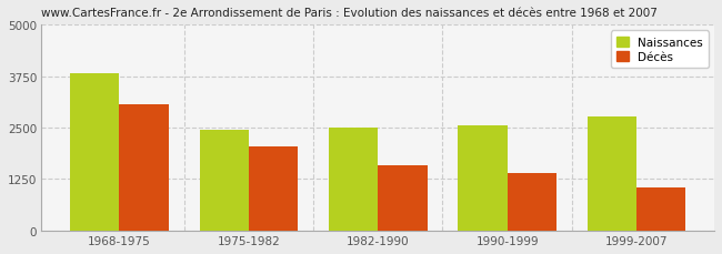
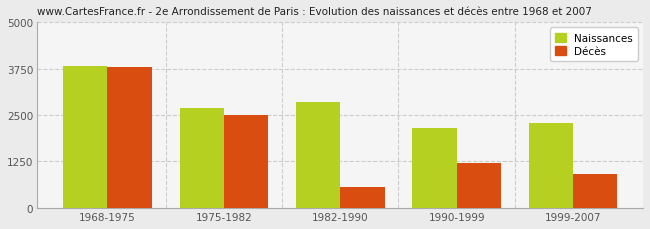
Décès/1968-1975: 3080 -> 3800
Naissances/1975-1982: 2460 -> 2700
Décès/1975-1982: 2050 -> 2500
Naissances/1982-1990: 2510 -> 2850
Décès/1982-1990: 1580 -> 550
Naissances/1990-1999: 2550 -> 2150
Décès/1990-1999: 1400 -> 1200
Naissances/1999-2007: 2760 -> 2300
Décès/1999-2007: 1050 -> 900
